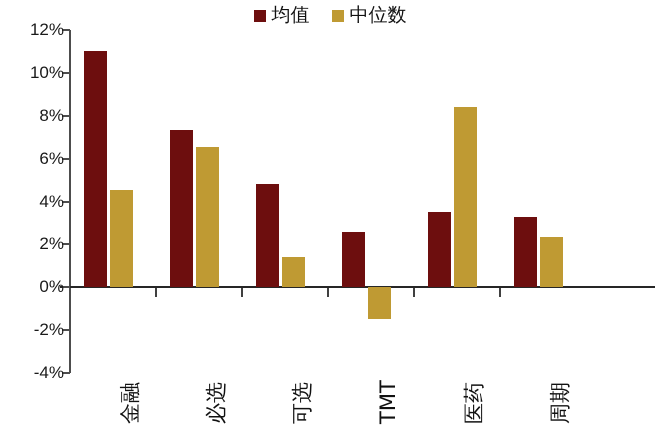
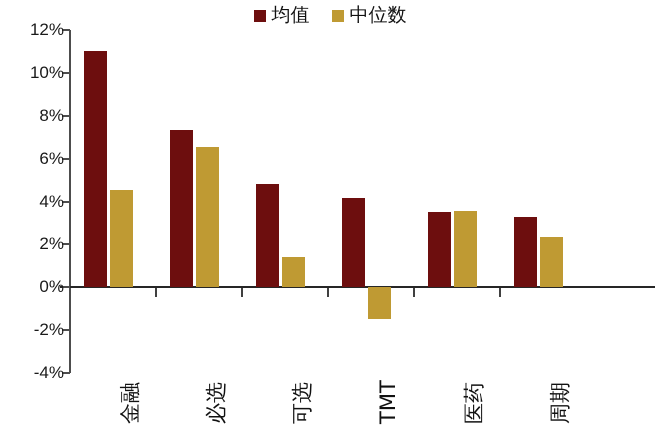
均值/TMT: 2.6% -> 4.2%
中位数/医药: 8.4% -> 3.5%
